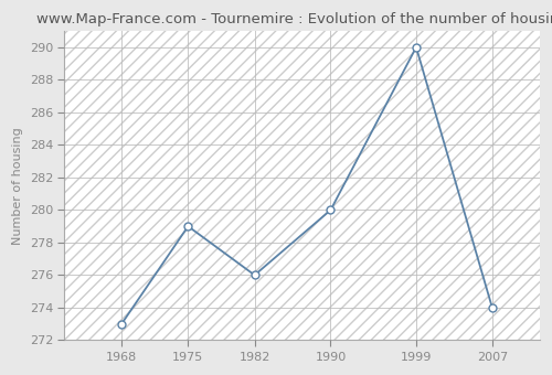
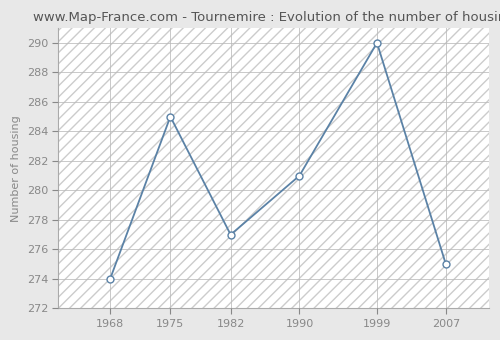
1968: 273 -> 274
1975: 279 -> 285
1982: 276 -> 277
1990: 280 -> 281
2007: 274 -> 275
